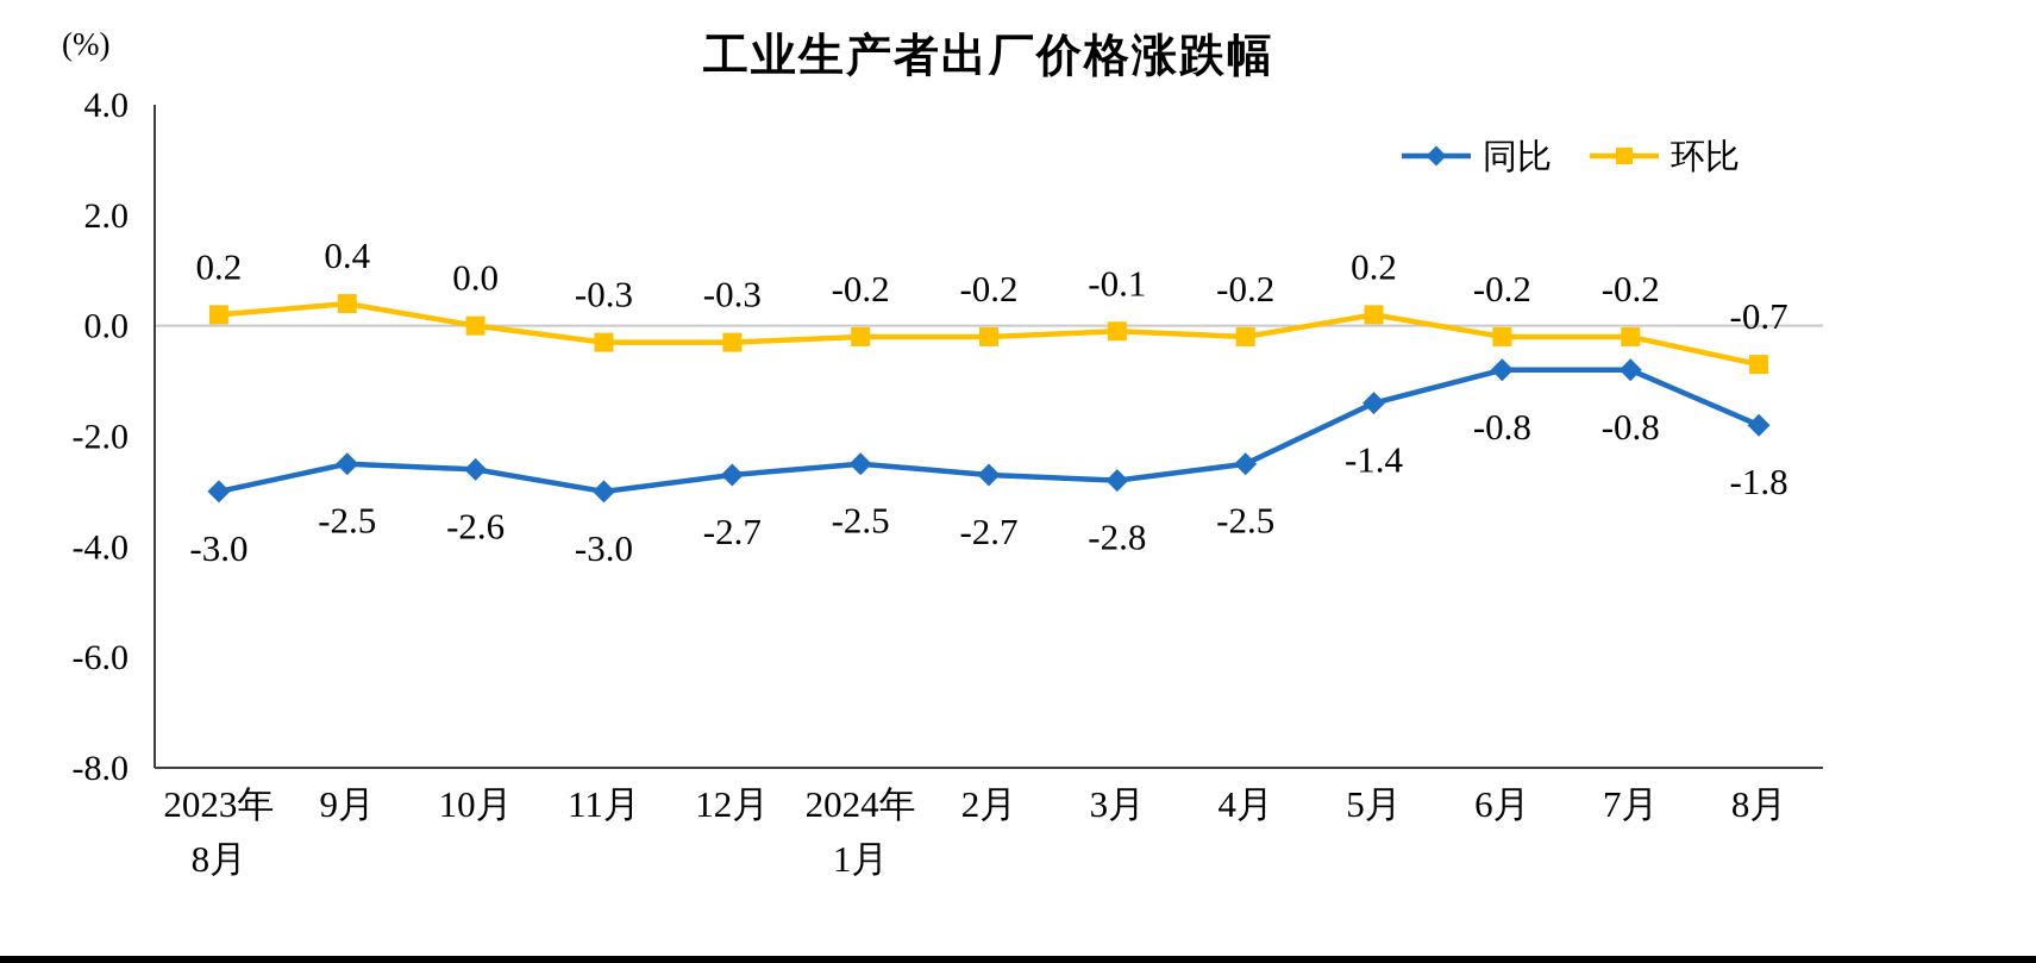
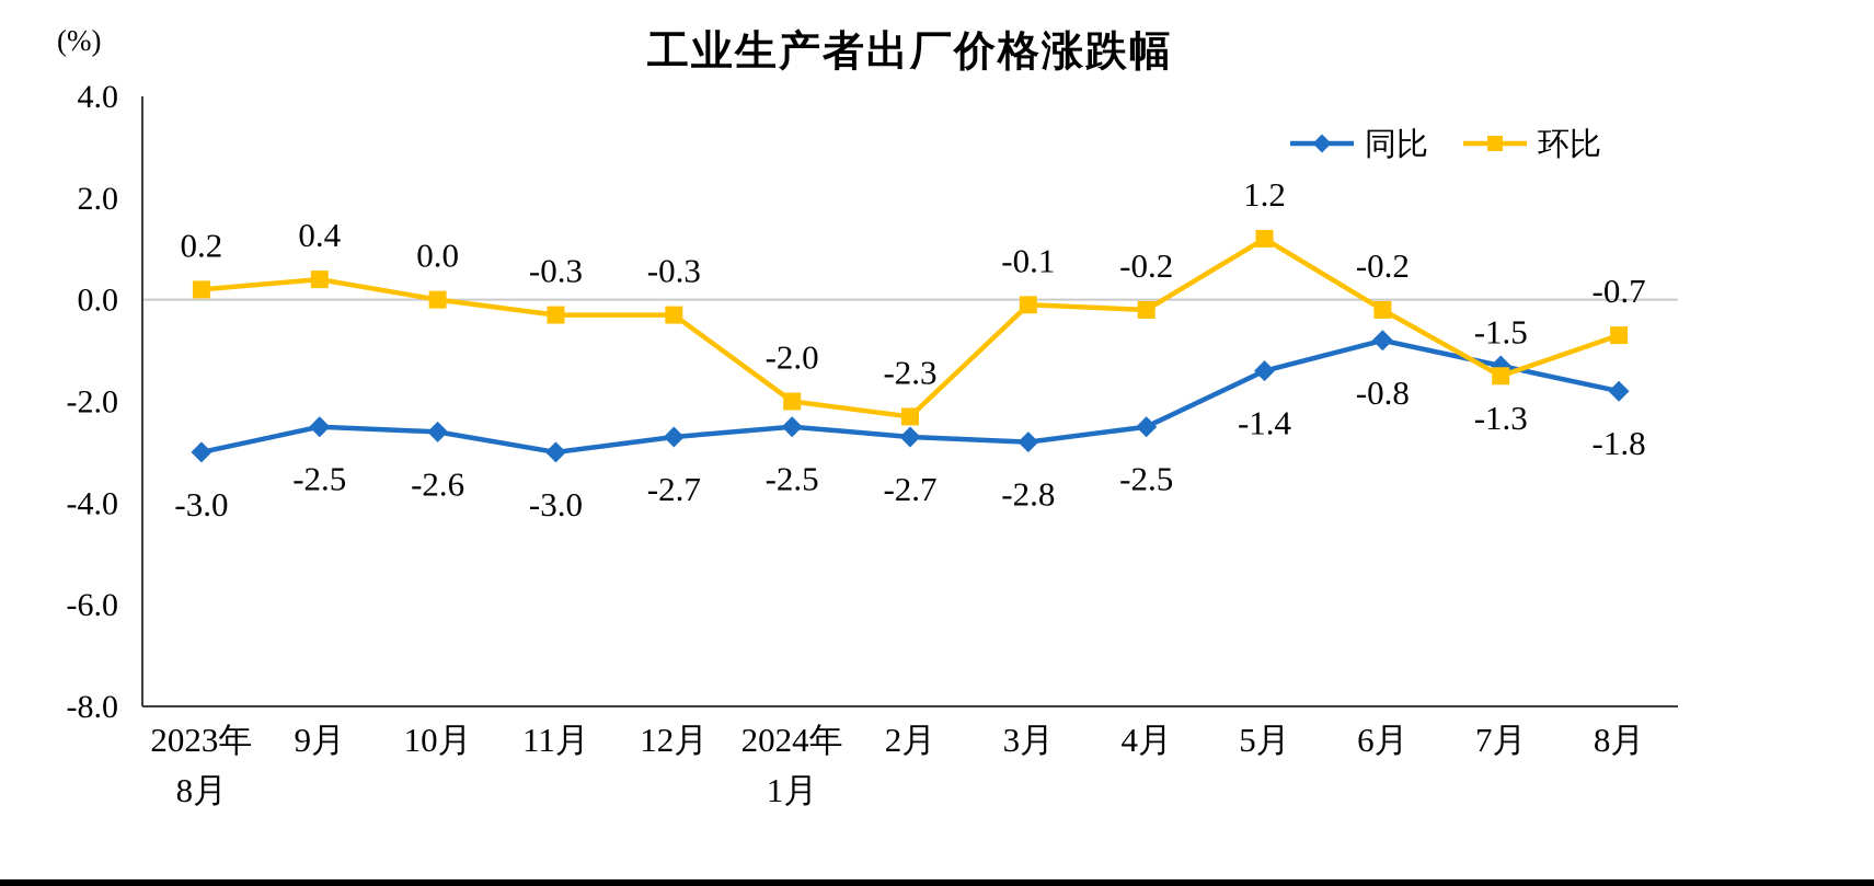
环比/2024年 1月: -0.2 -> -2.0
环比/2月: -0.2 -> -2.3
环比/5月: 0.2 -> 1.2
同比/7月: -0.8 -> -1.3
环比/7月: -0.2 -> -1.5
